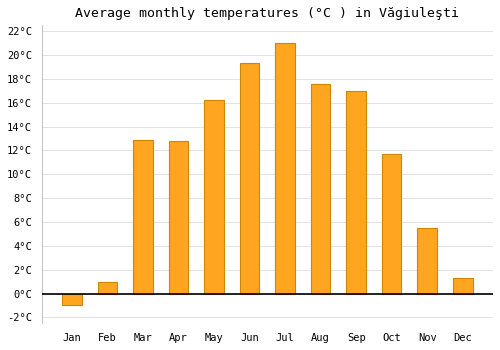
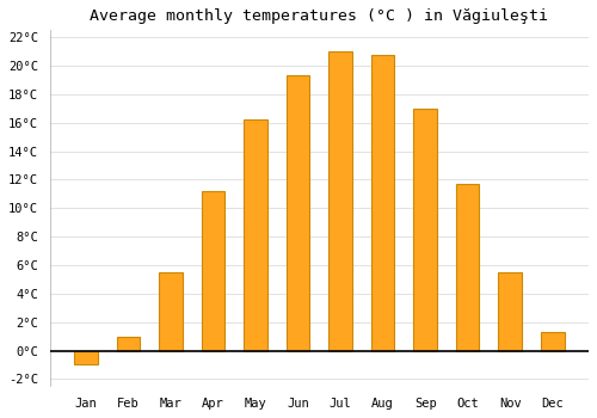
Mar: 12.9°C -> 5.5°C
Apr: 12.8°C -> 11.2°C
Aug: 17.6°C -> 20.8°C
